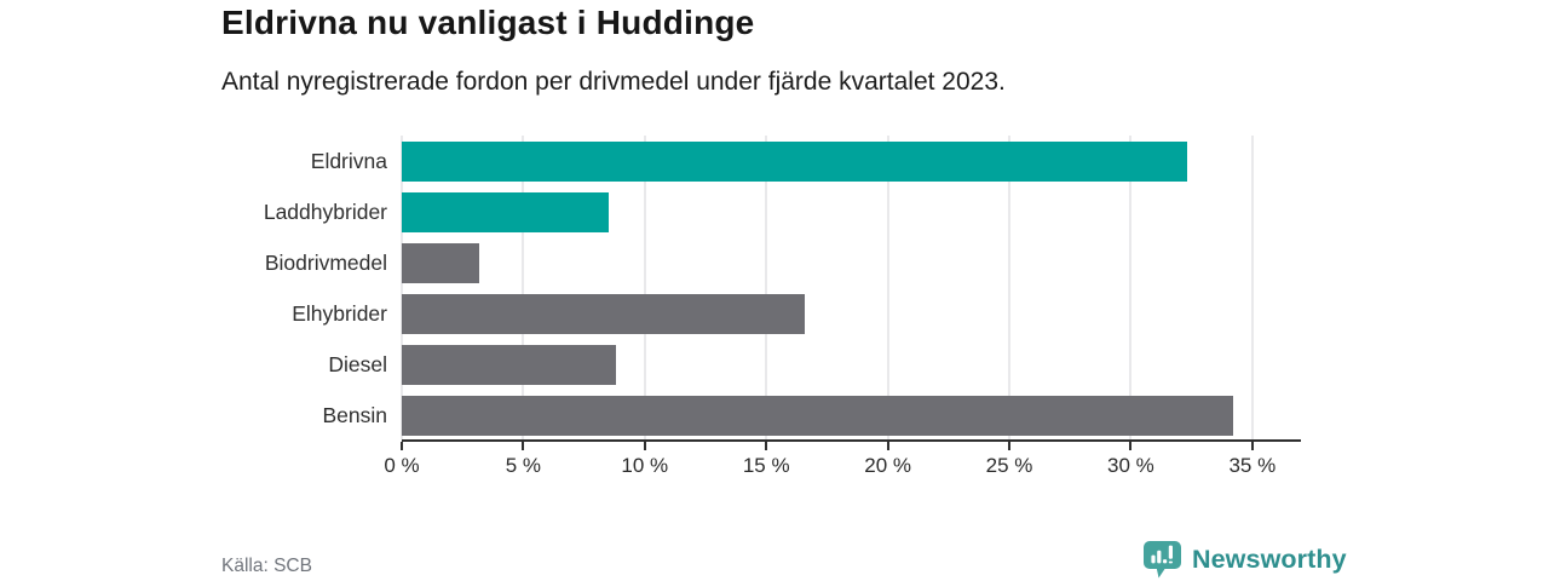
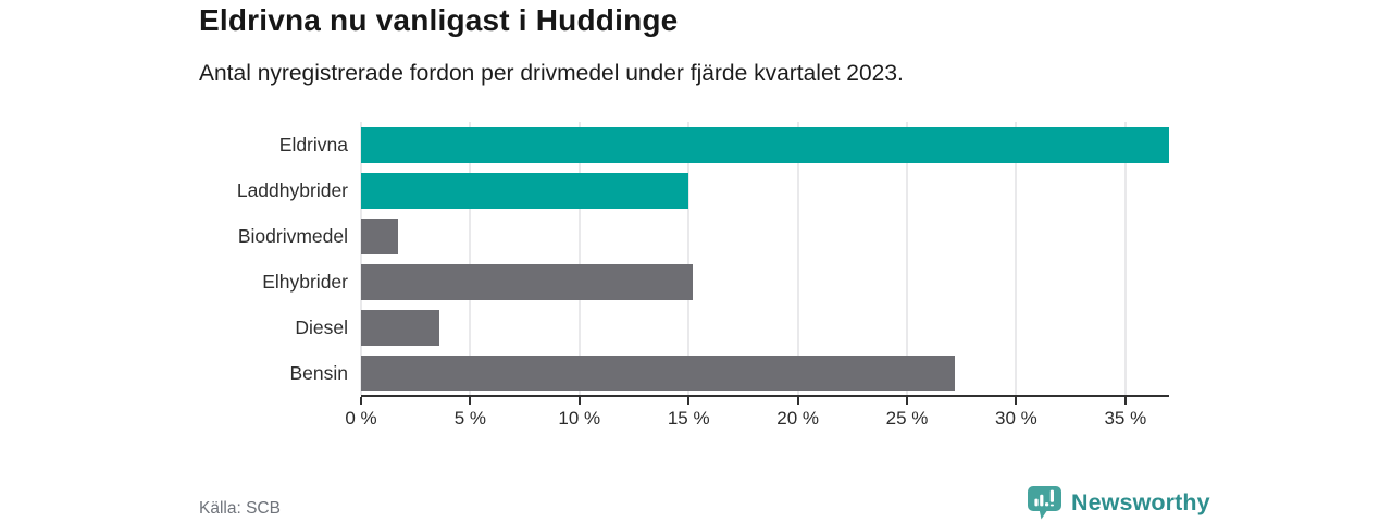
Eldrivna: 32.3% -> 37.0%
Laddhybrider: 8.5% -> 15.0%
Biodrivmedel: 3.2% -> 1.7%
Elhybrider: 16.6% -> 15.2%
Diesel: 8.8% -> 3.6%
Bensin: 34.2% -> 27.2%
